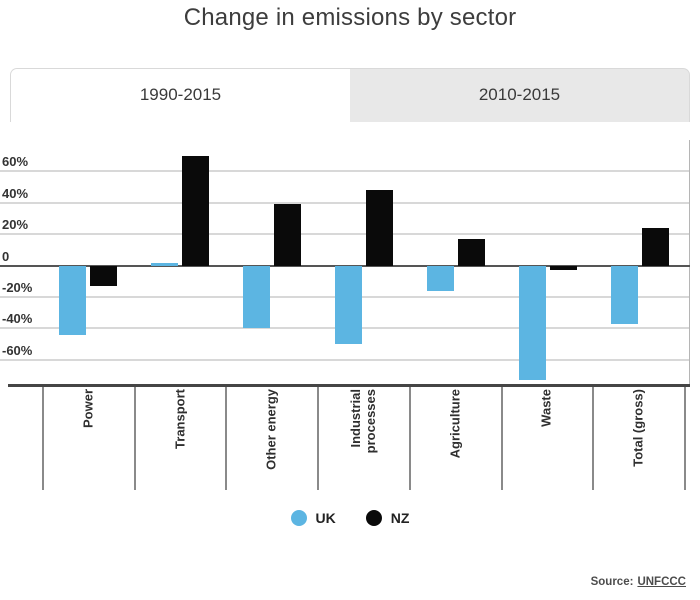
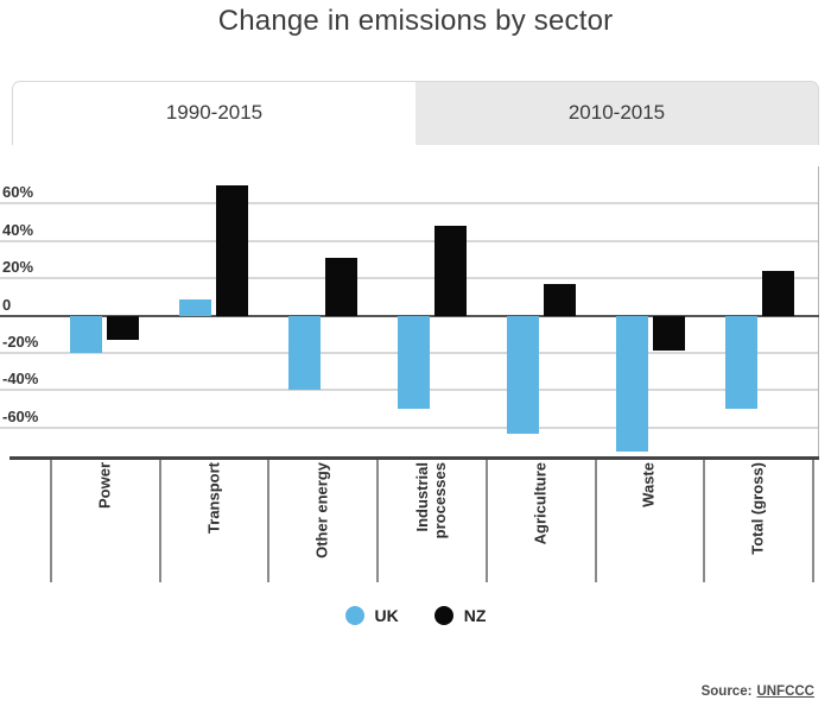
UK/Power: -44% -> -20%
UK/Transport: 2% -> 9%
NZ/Other energy: 39% -> 31%
UK/Agriculture: -16% -> -63%
NZ/Waste: -3% -> -19%
UK/Total (gross): -37% -> -50%
